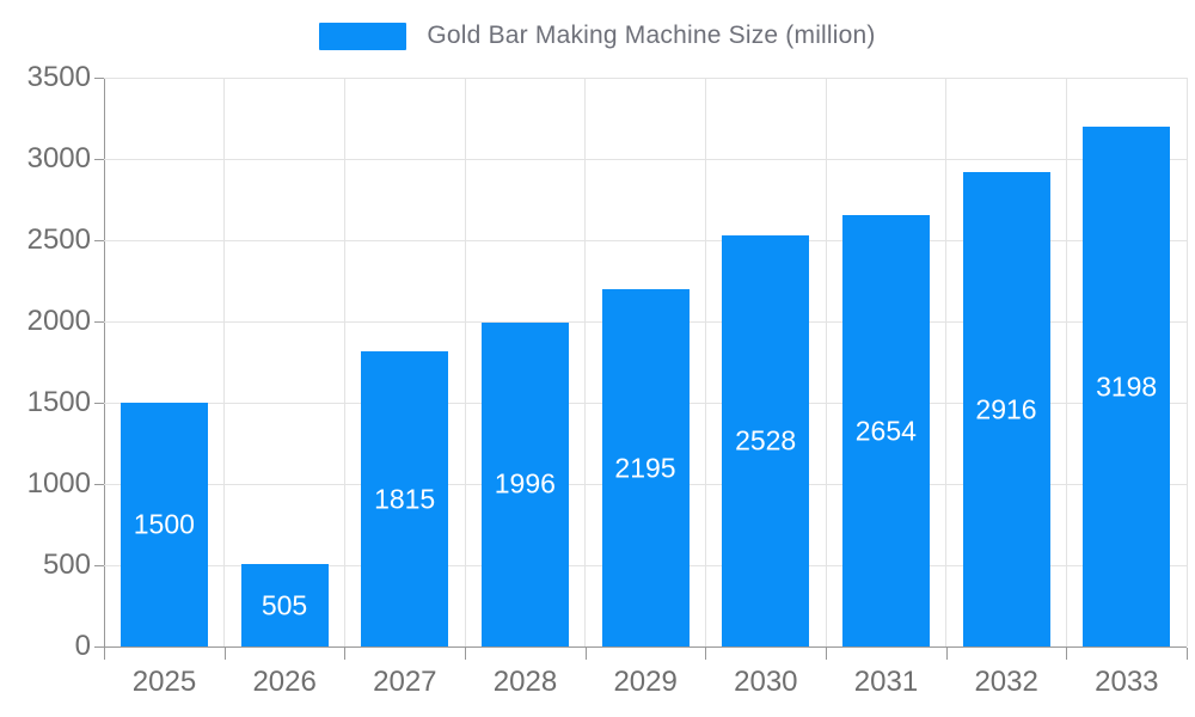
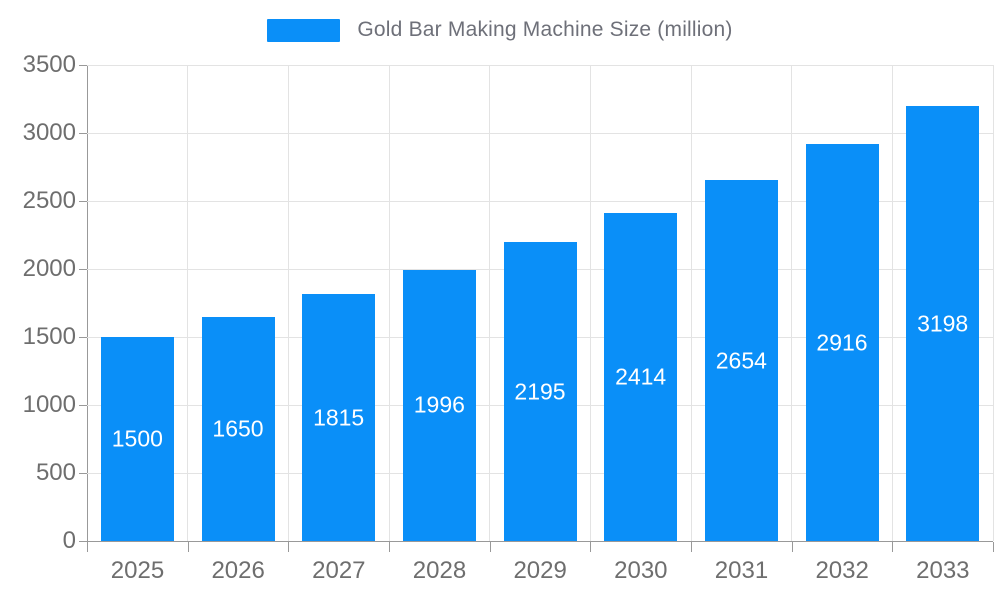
2026: 505 -> 1650
2030: 2528 -> 2414
